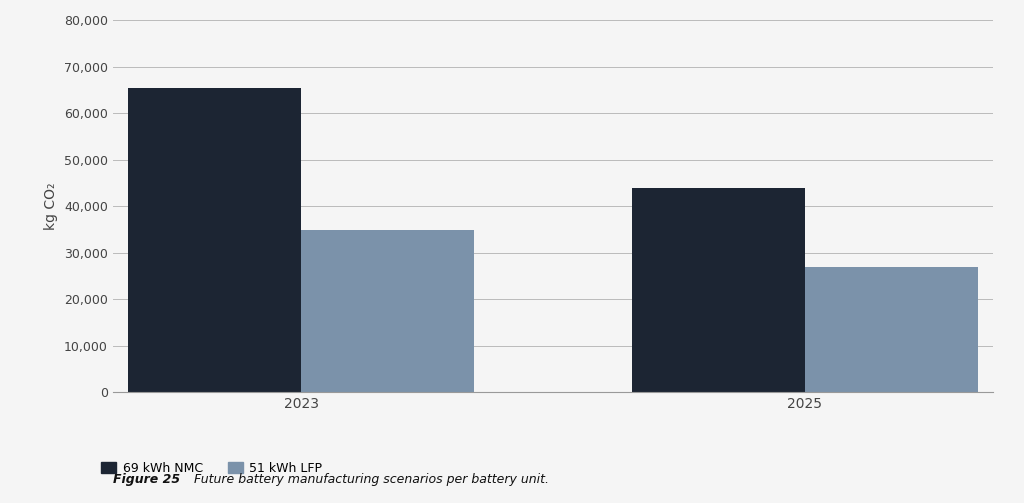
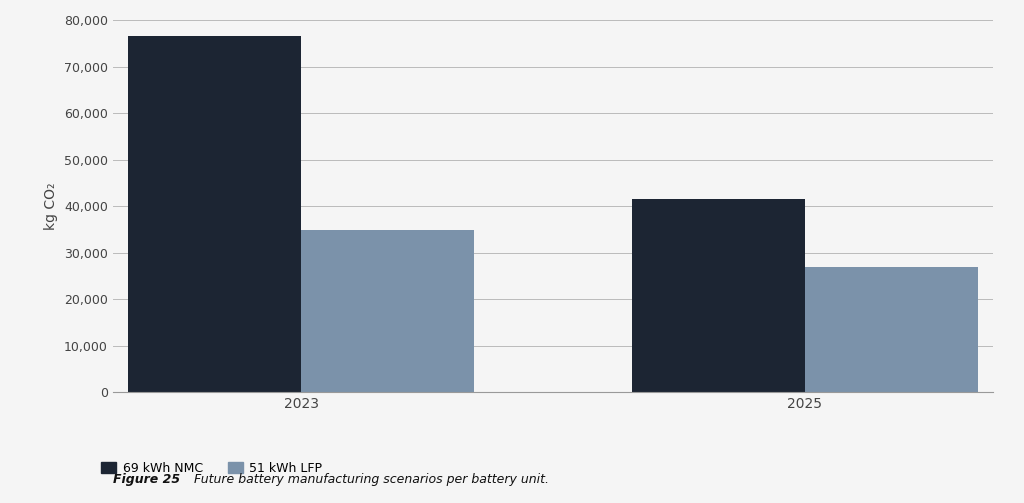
69 kWh NMC/2023: 65,500 -> 76,500
69 kWh NMC/2025: 44,000 -> 41,500
